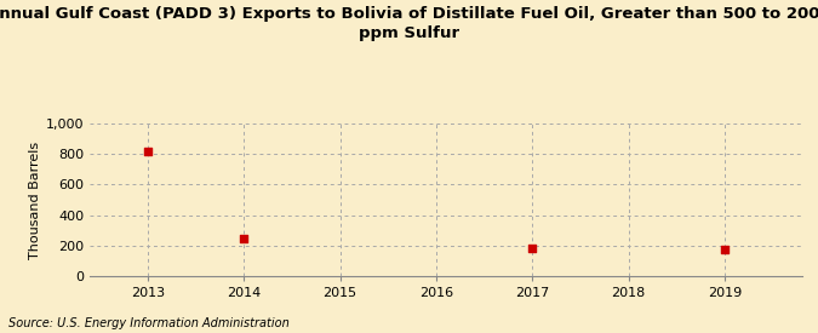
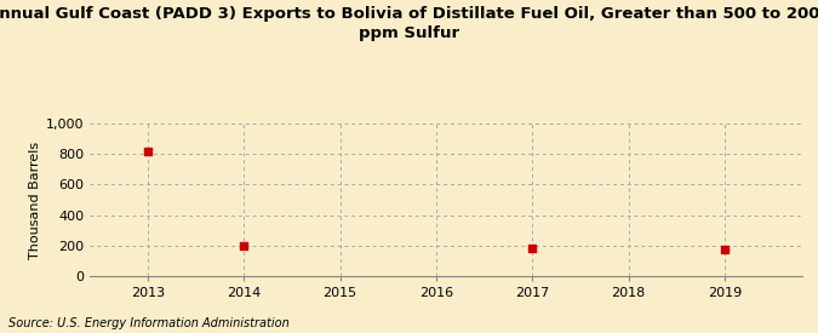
2014: 250 -> 200
